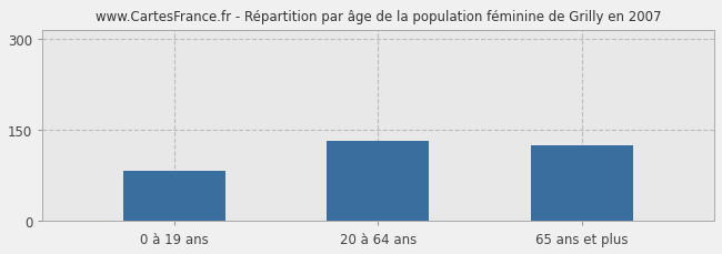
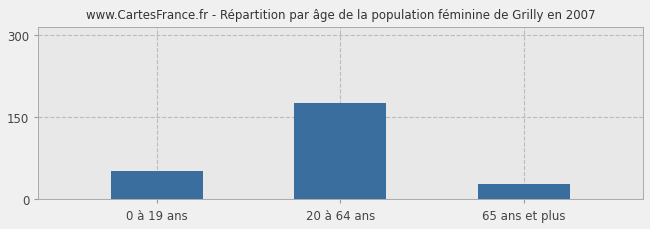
0 à 19 ans: 82 -> 52
20 à 64 ans: 132 -> 175
65 ans et plus: 124 -> 28
